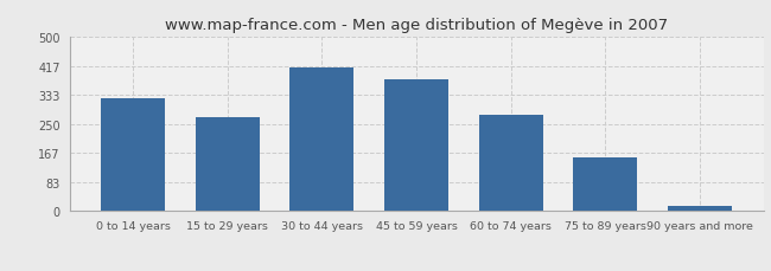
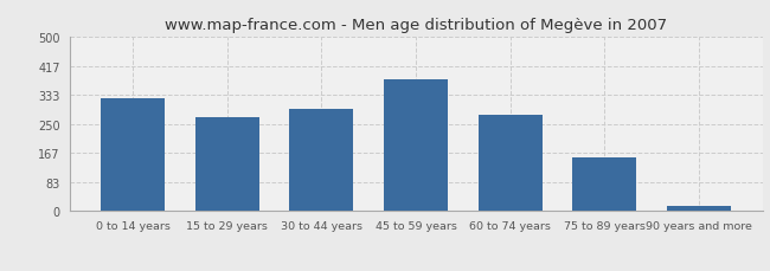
30 to 44 years: 413 -> 295
